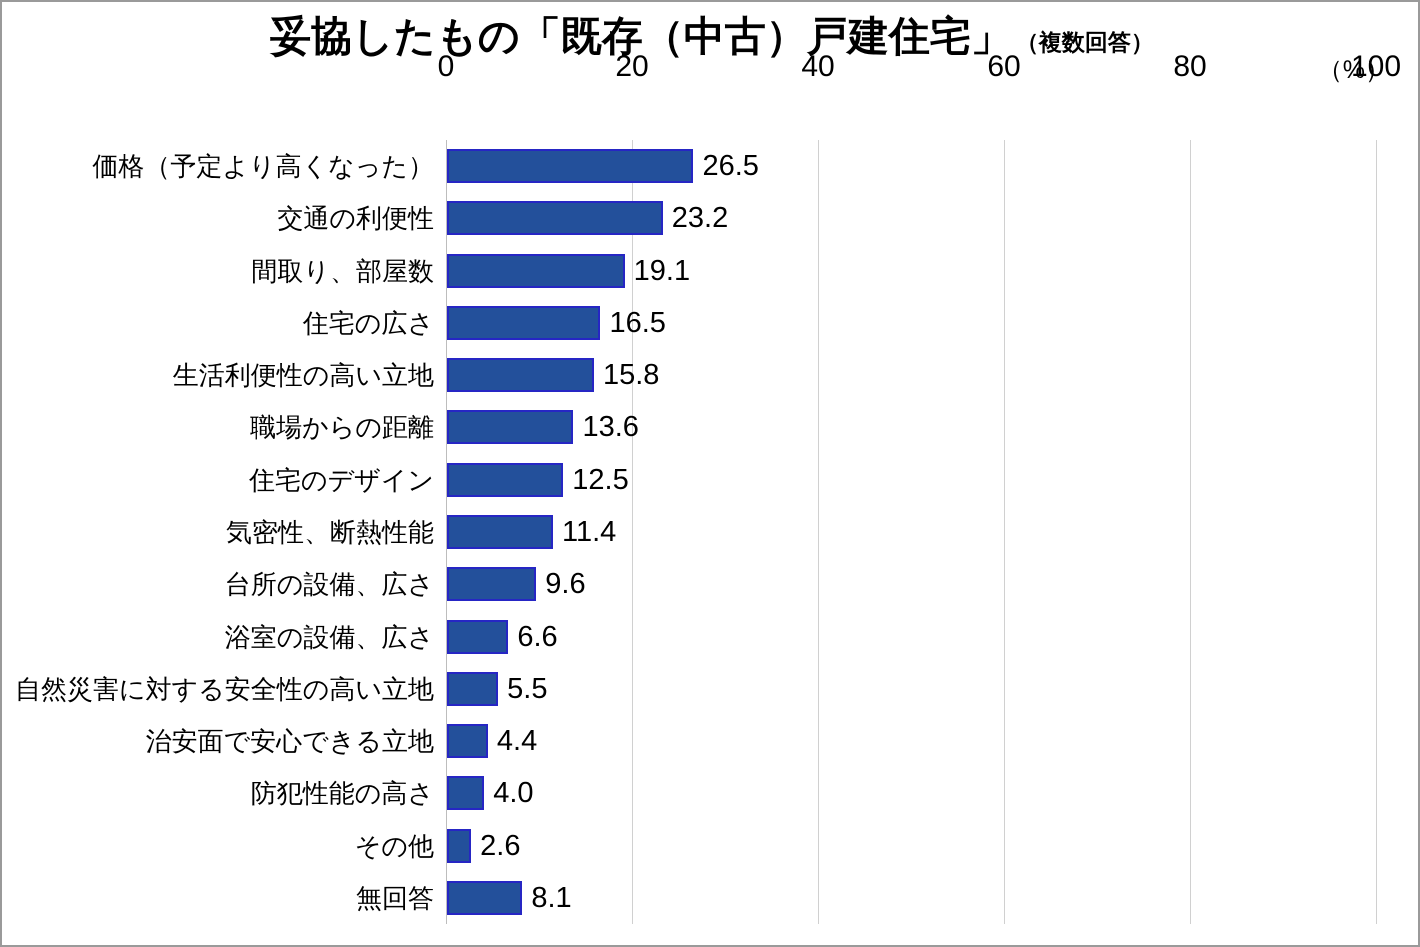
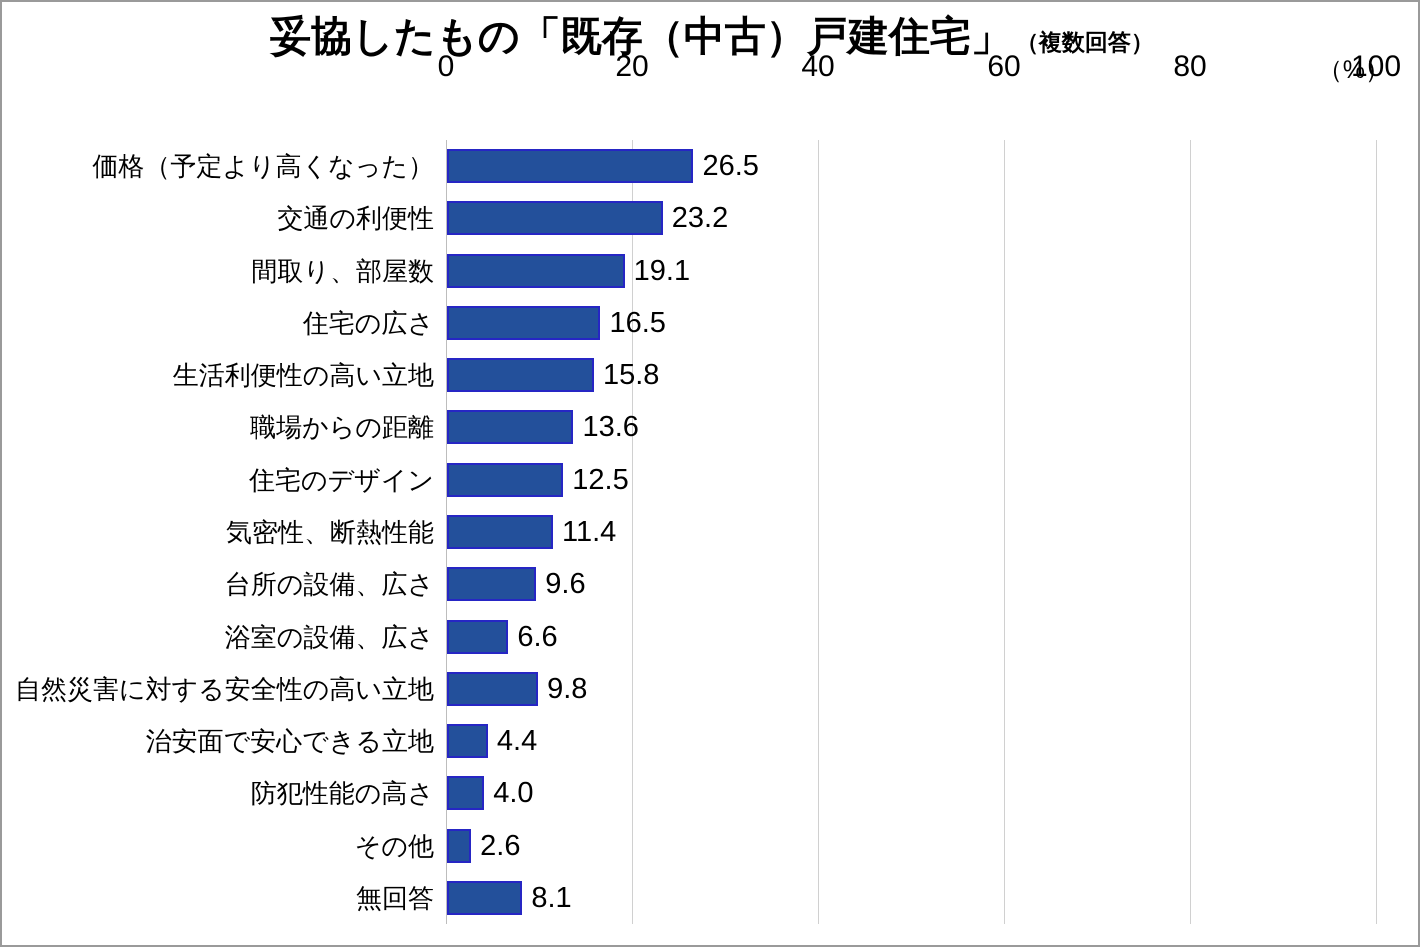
自然災害に対する安全性の高い立地: 5.5 -> 9.8
